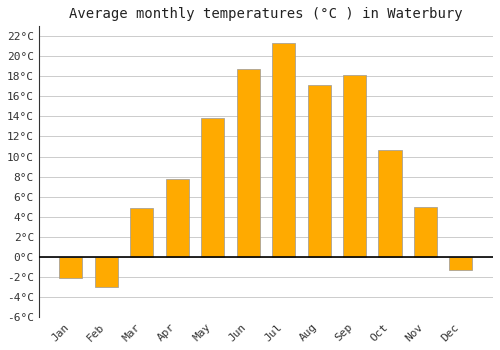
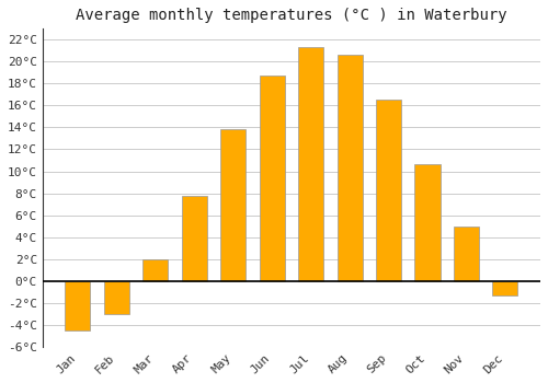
Jan: -2.1°C -> -4.5°C
Mar: 4.9°C -> 2.0°C
Aug: 17.1°C -> 20.6°C
Sep: 18.1°C -> 16.5°C
